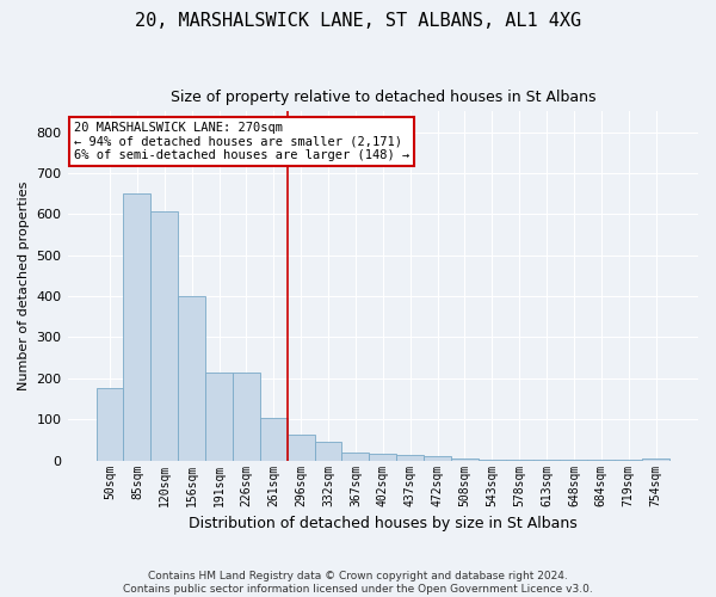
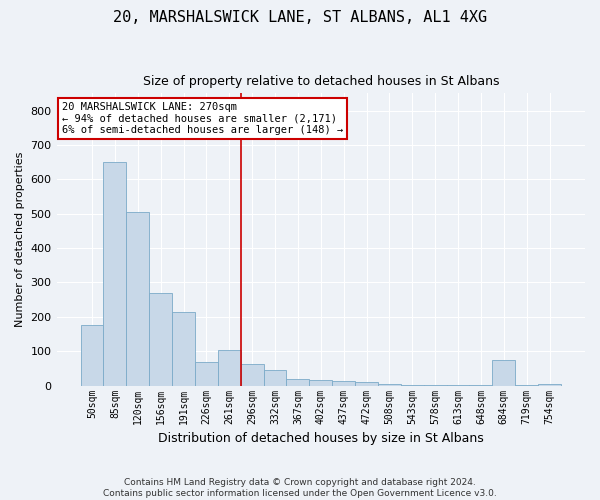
120sqm: 608 -> 505
156sqm: 400 -> 270
226sqm: 215 -> 70
684sqm: 1 -> 75
